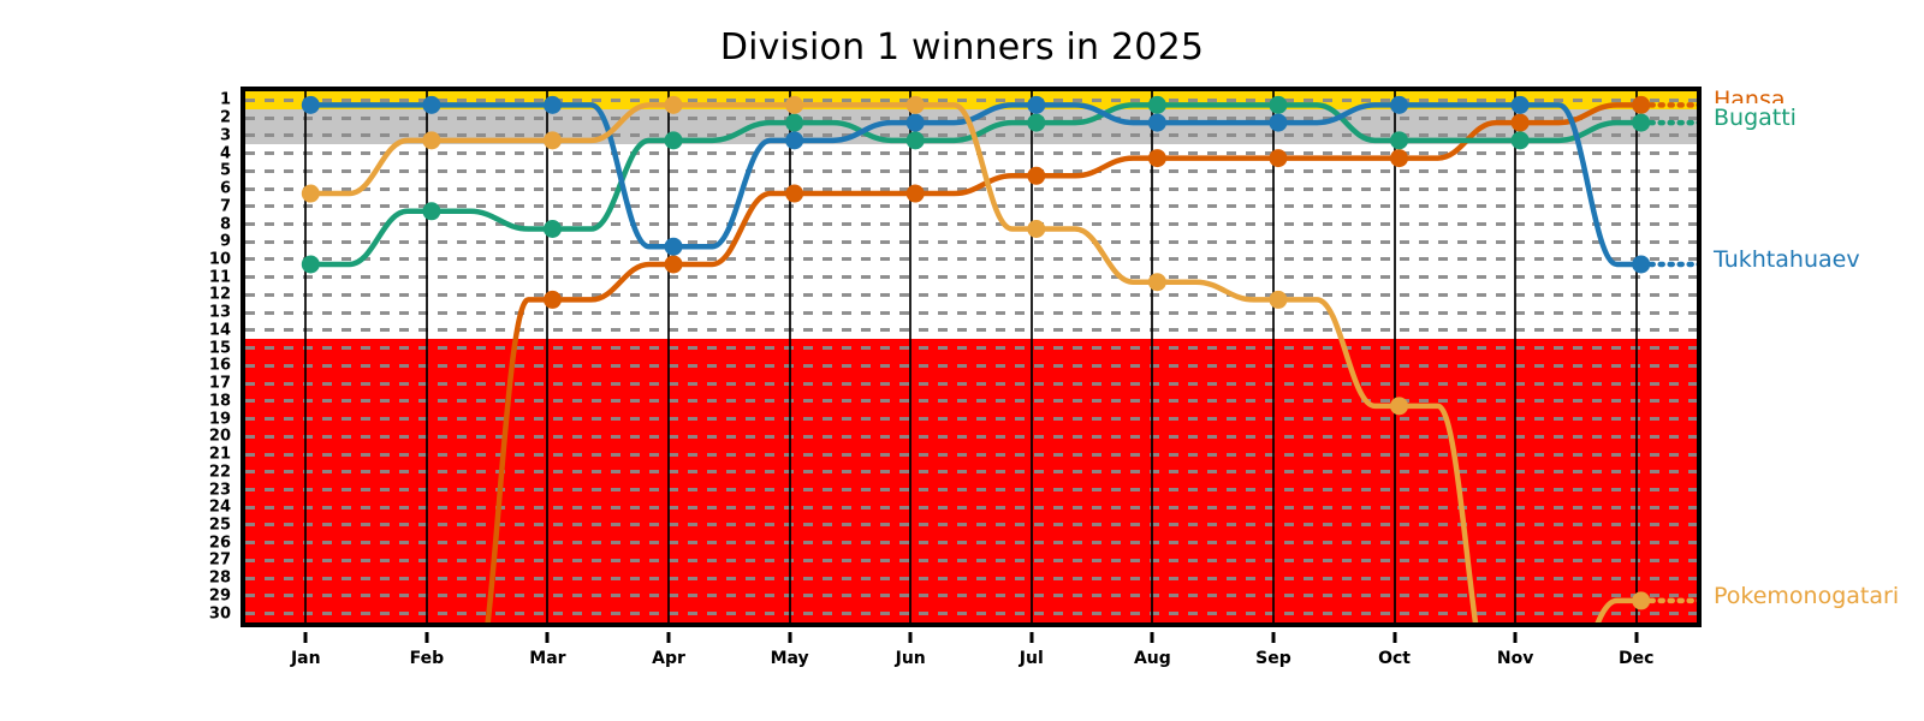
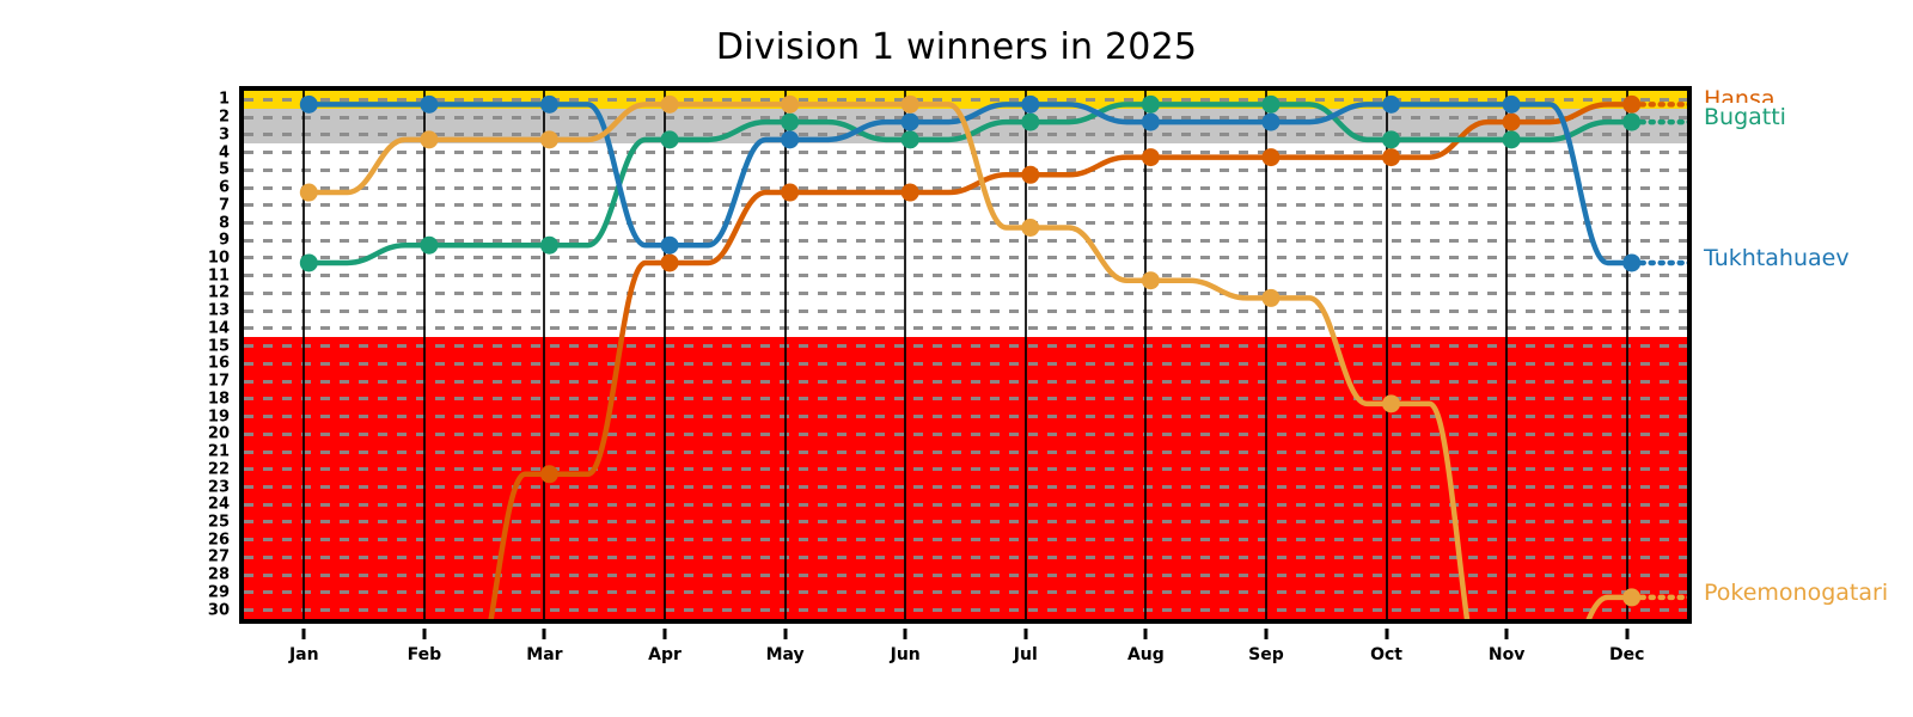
Bugatti/Feb: 7 -> 9
Hansa/Mar: 12 -> 22
Bugatti/Mar: 8 -> 9
